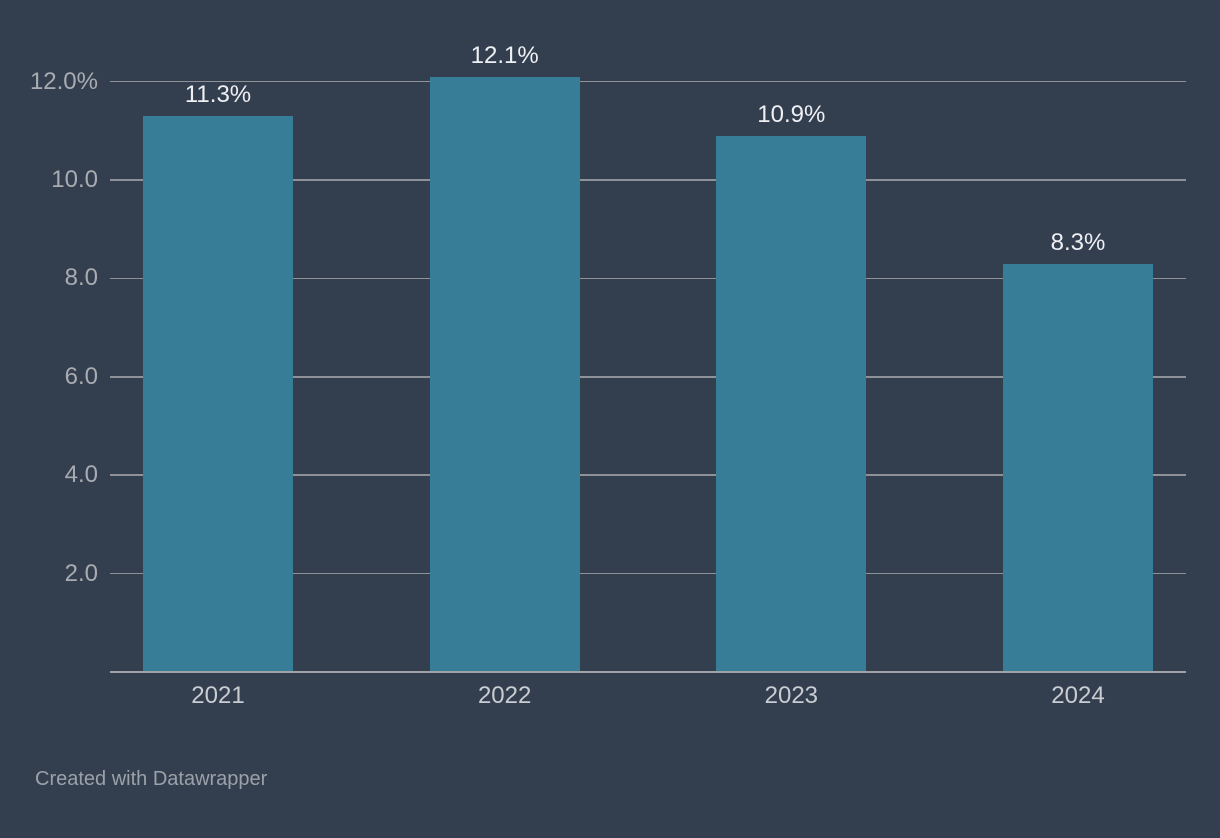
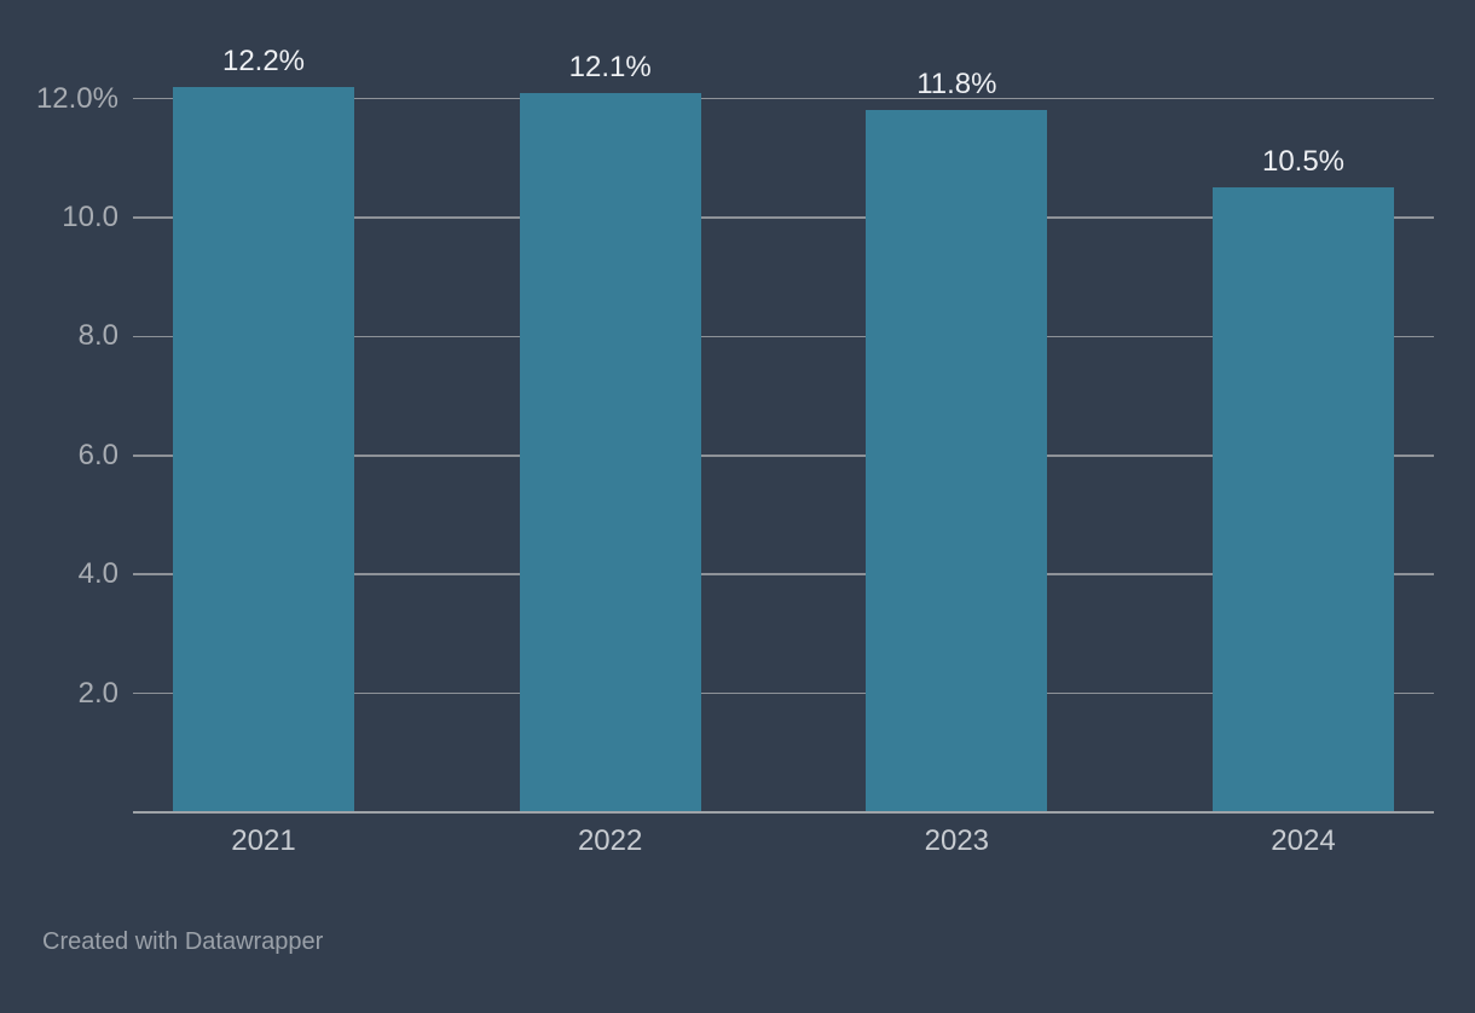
2021: 11.3% -> 12.2%
2023: 10.9% -> 11.8%
2024: 8.3% -> 10.5%
